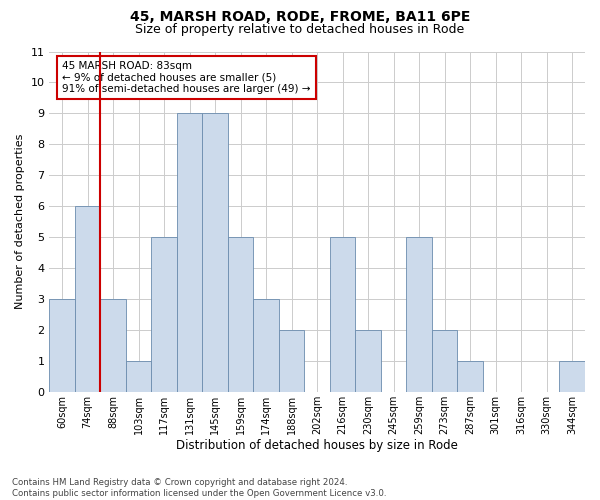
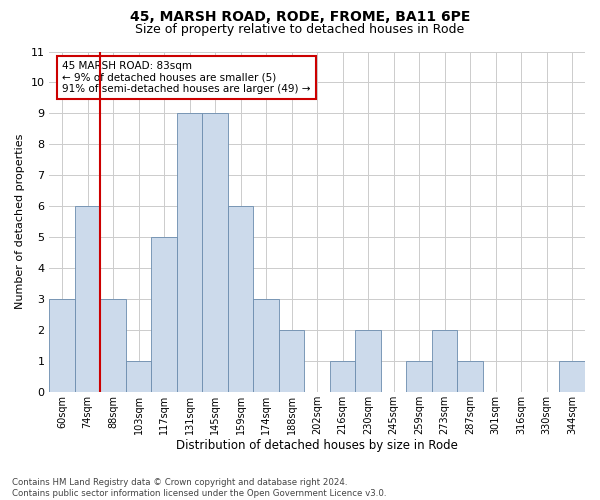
159sqm: 5 -> 6
216sqm: 5 -> 1
259sqm: 5 -> 1
